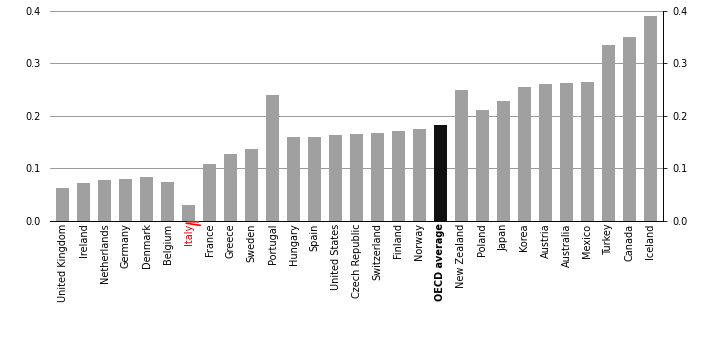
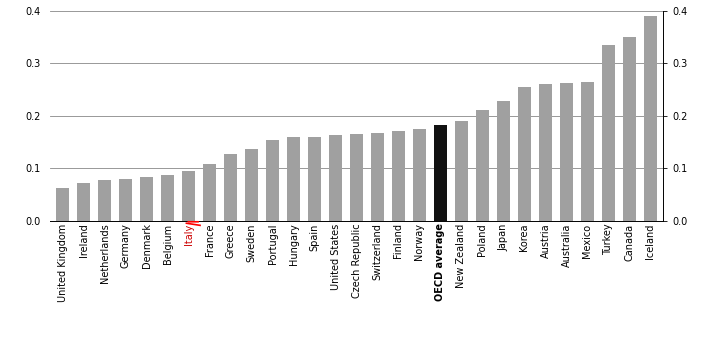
Belgium: 0.074 -> 0.088
Italy: 0.030 -> 0.094
Portugal: 0.240 -> 0.153
New Zealand: 0.248 -> 0.190
